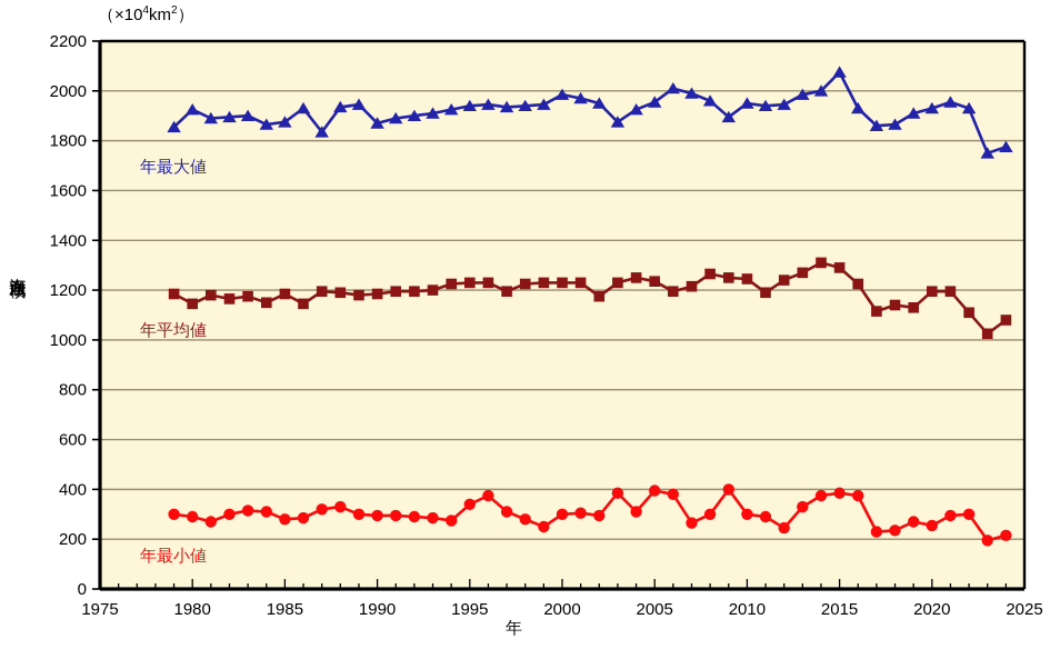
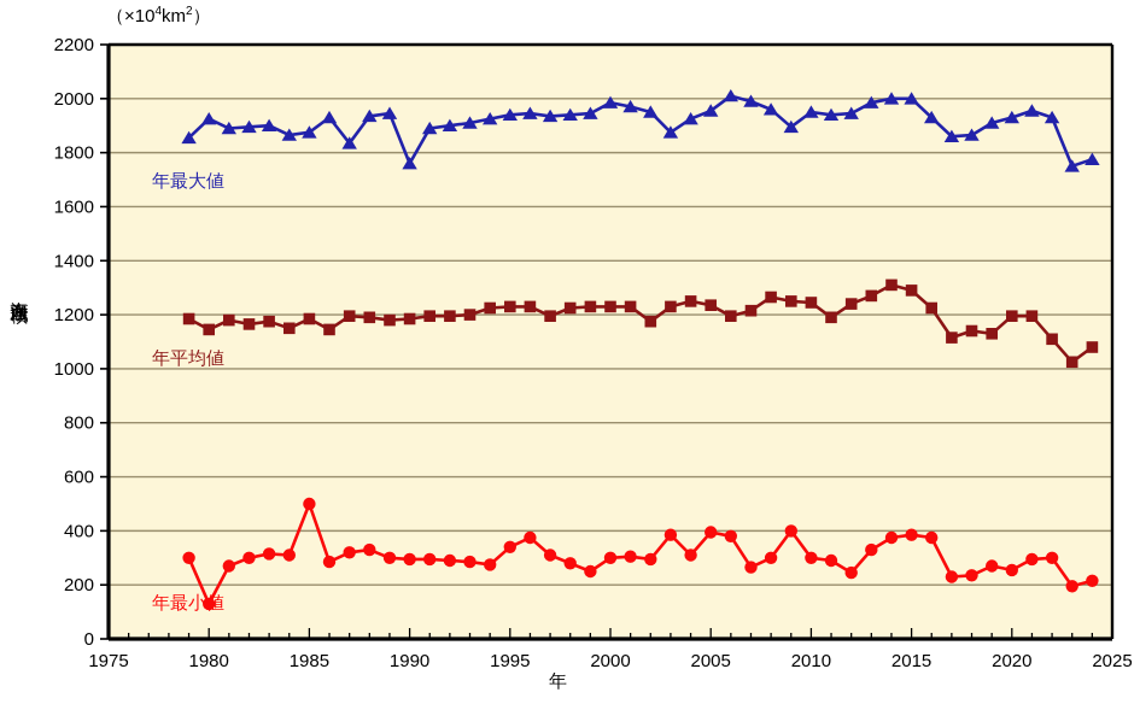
年最小値/1980: 290 -> 130
年最小値/1985: 280 -> 500
年最大値/1990: 1870 -> 1760
年最大値/2015: 2080 -> 2000
